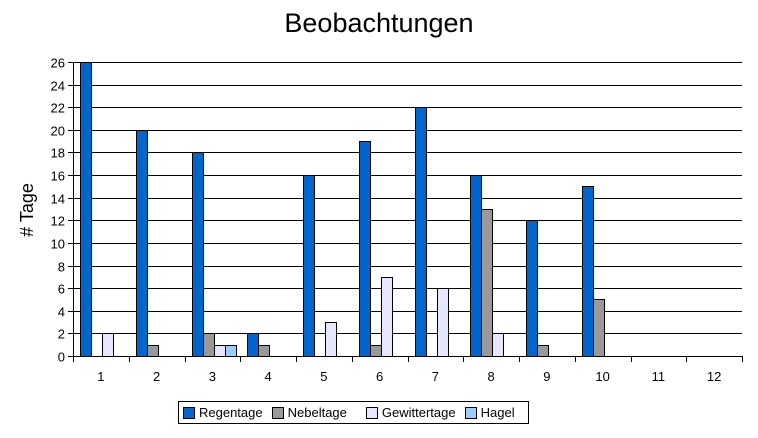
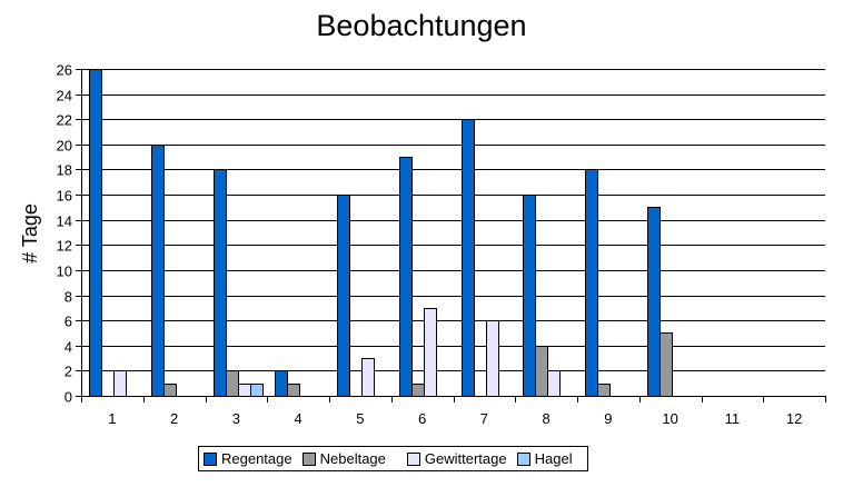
Nebeltage/8: 13 -> 4
Regentage/9: 12 -> 18
